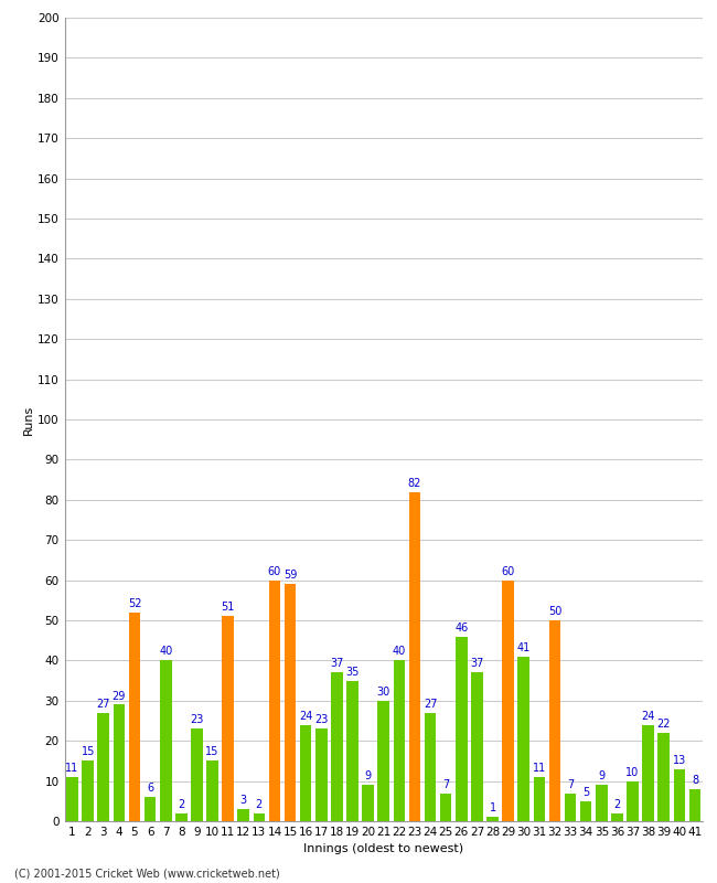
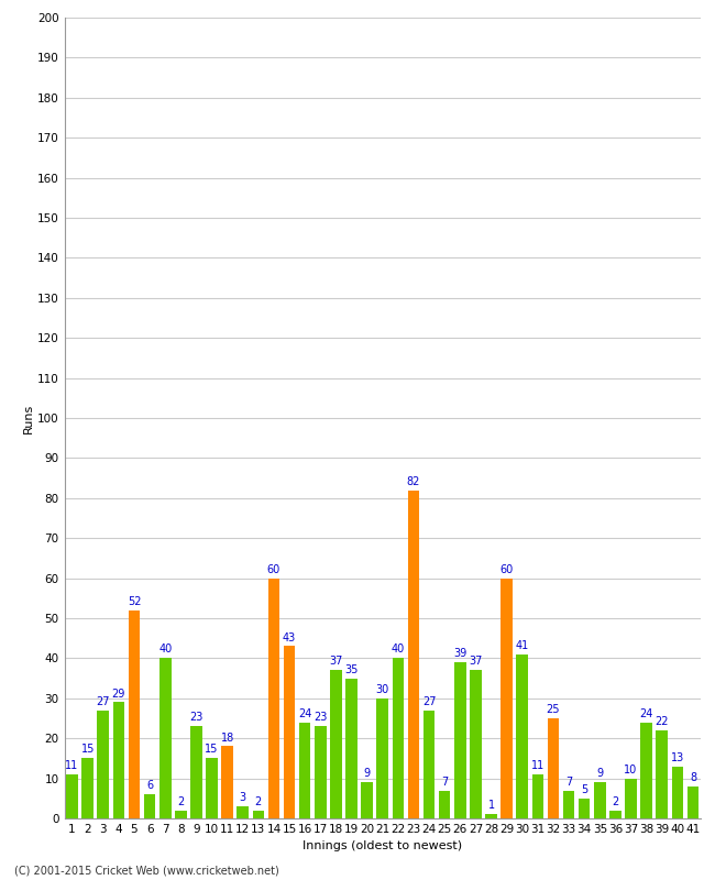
11: 51 -> 18
15: 59 -> 43
26: 46 -> 39
32: 50 -> 25
